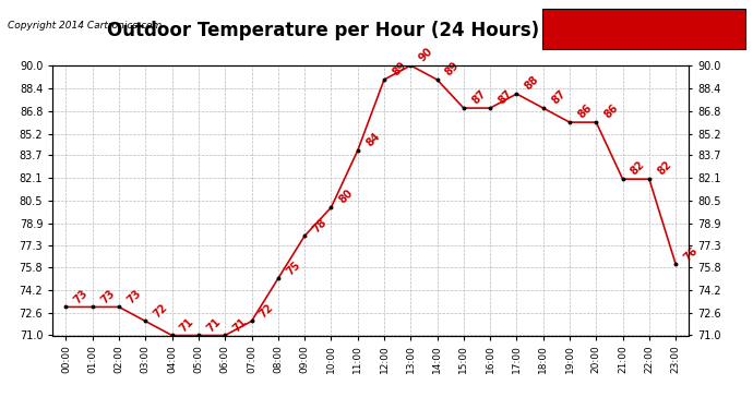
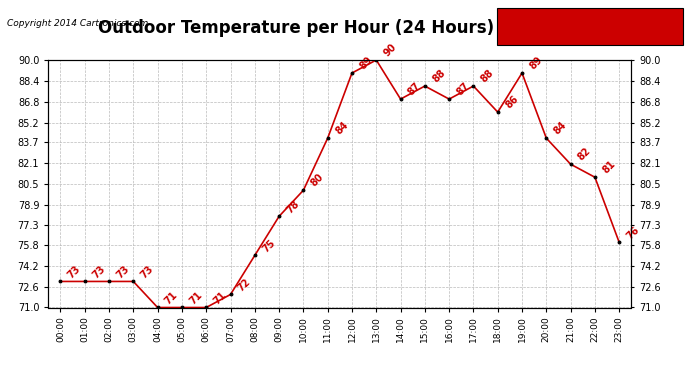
03:00: 72 -> 73
14:00: 89 -> 87
15:00: 87 -> 88
18:00: 87 -> 86
19:00: 86 -> 89
20:00: 86 -> 84
22:00: 82 -> 81
